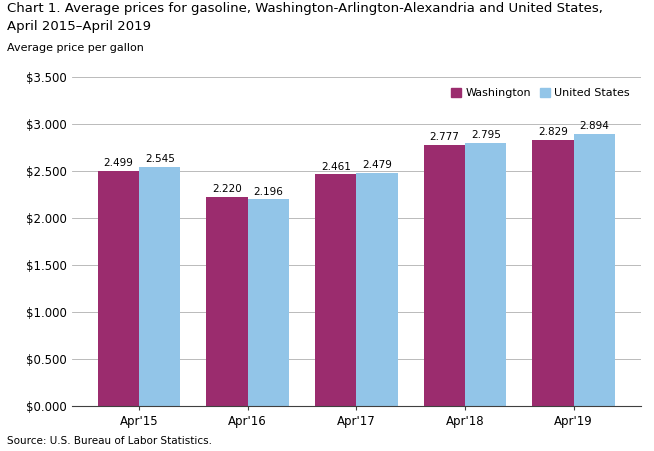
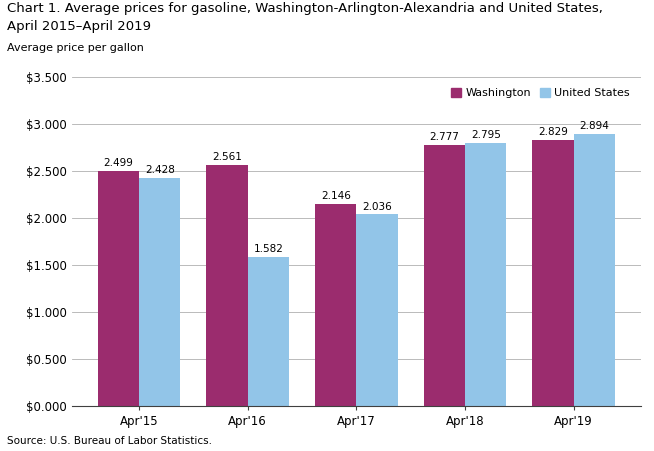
United States/Apr'15: 2.545 -> 2.428
Washington/Apr'16: 2.220 -> 2.561
United States/Apr'16: 2.196 -> 1.582
Washington/Apr'17: 2.461 -> 2.146
United States/Apr'17: 2.479 -> 2.036
